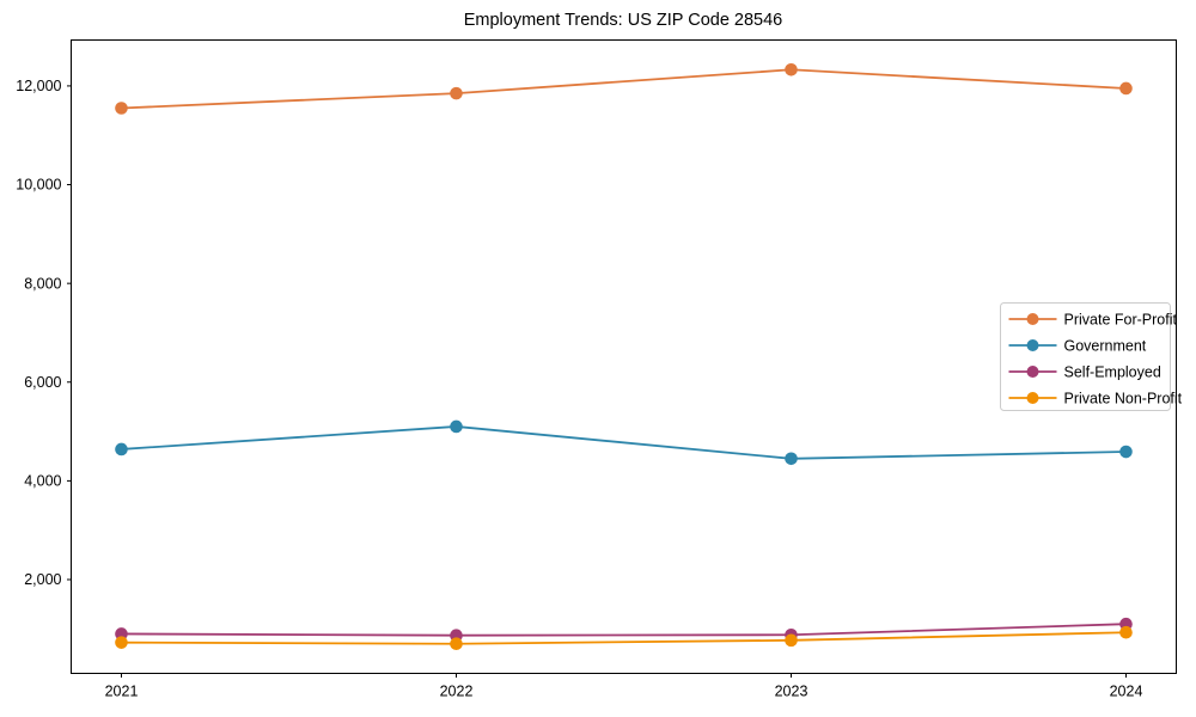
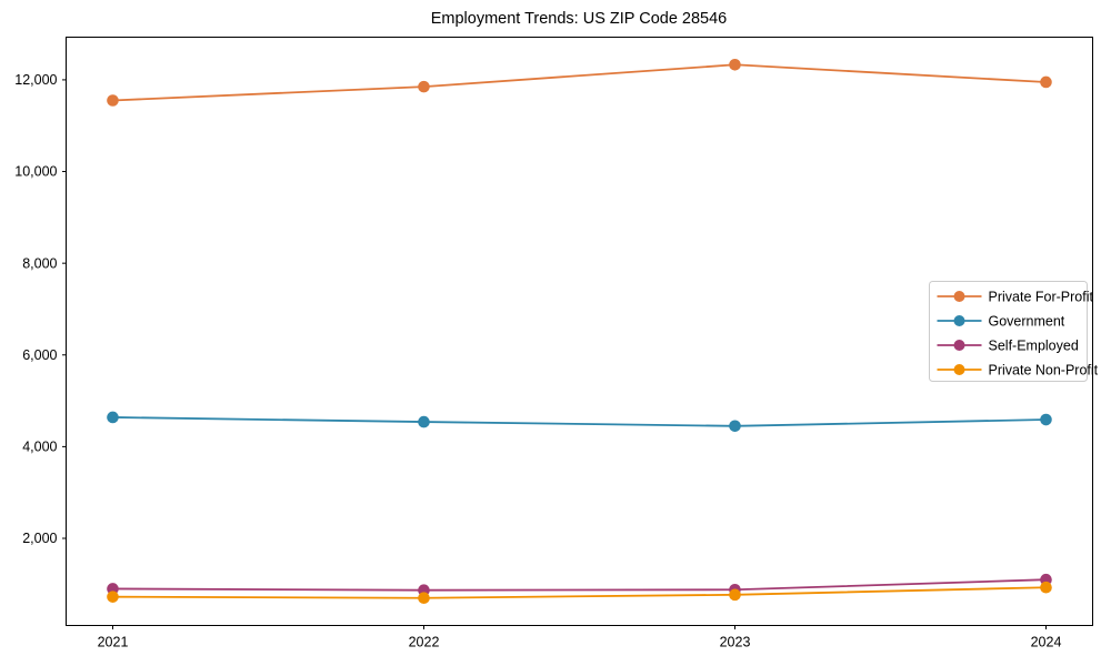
Government/2022: 5100 -> 4500
